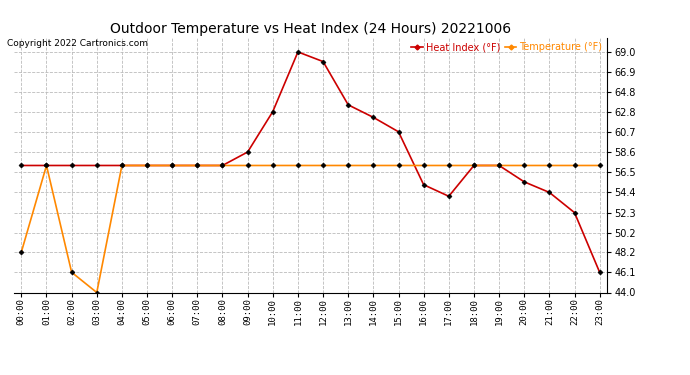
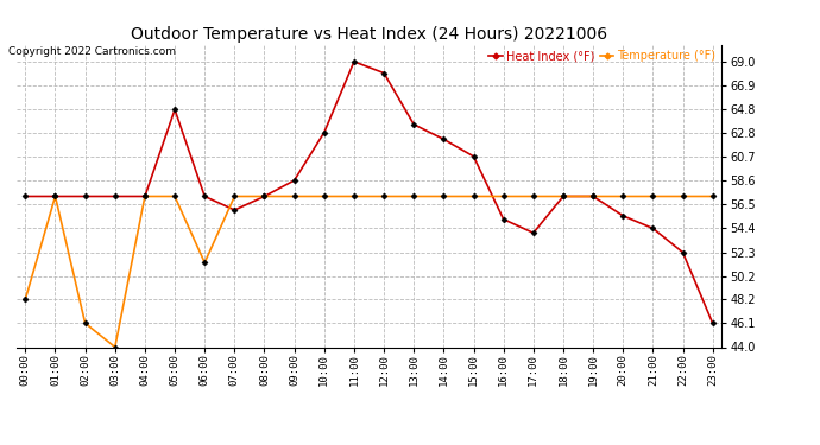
Heat Index (°F)/05:00: 57.2 -> 64.8
Temperature (°F)/06:00: 57.2 -> 51.4
Heat Index (°F)/07:00: 57.2 -> 56.0
